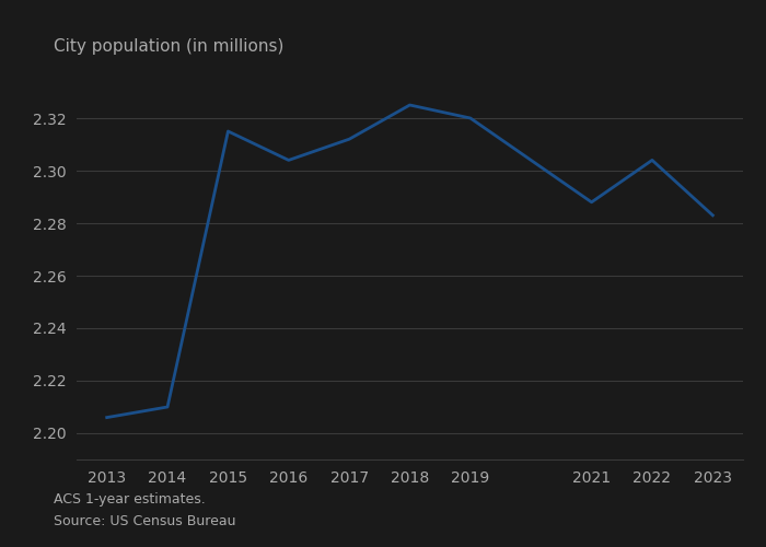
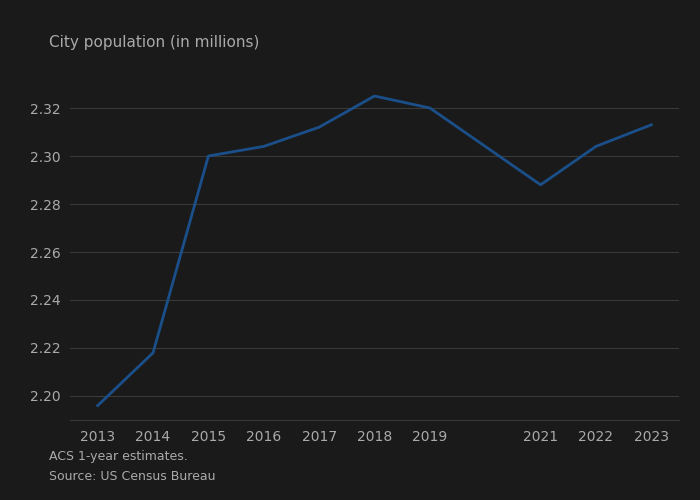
2013: 2.206 -> 2.196
2014: 2.210 -> 2.218
2015: 2.315 -> 2.300
2023: 2.283 -> 2.313
